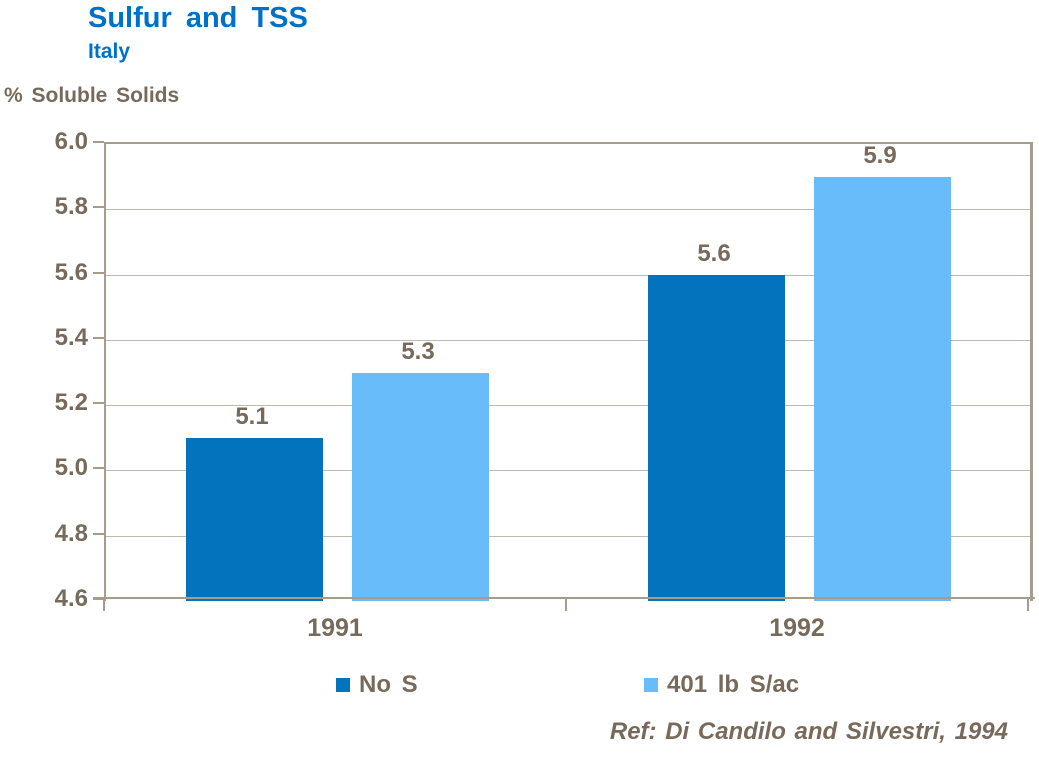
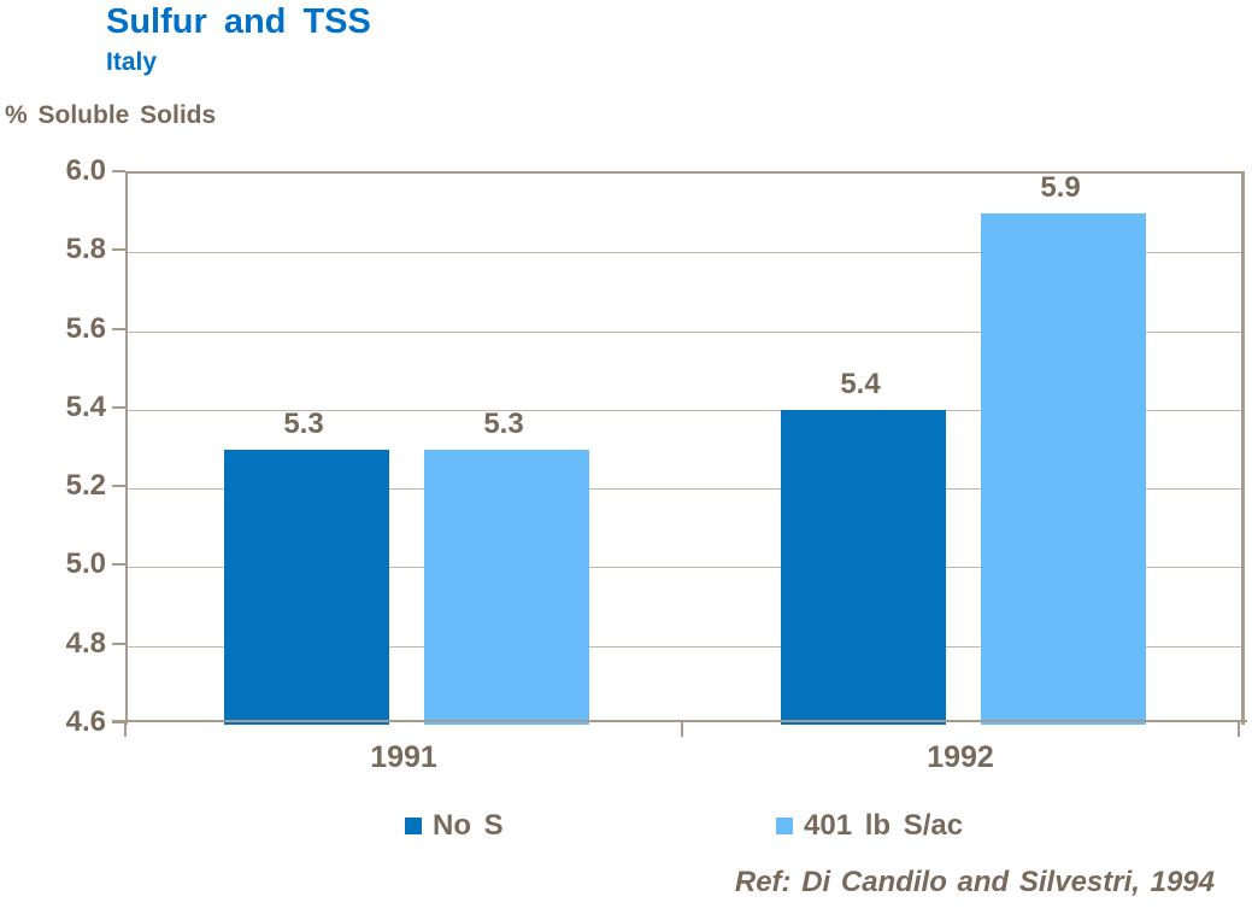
No S/1991: 5.1 -> 5.3
No S/1992: 5.6 -> 5.4
